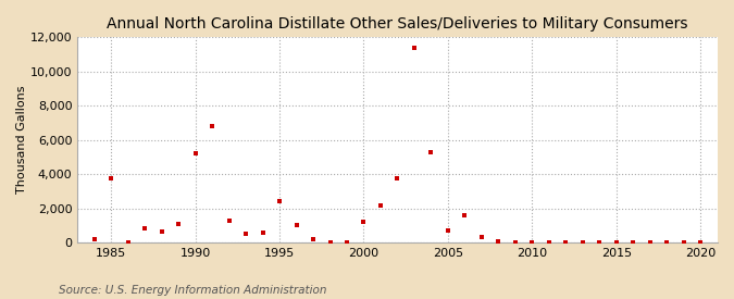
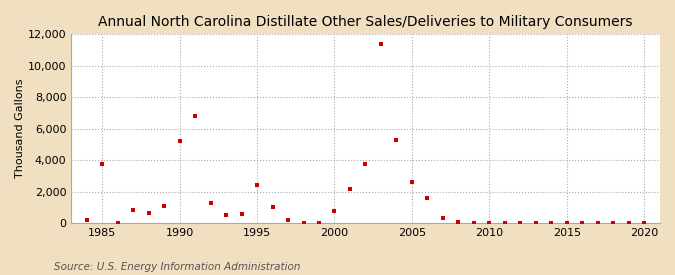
2000: 1,200 -> 800
2005: 700 -> 2,600
